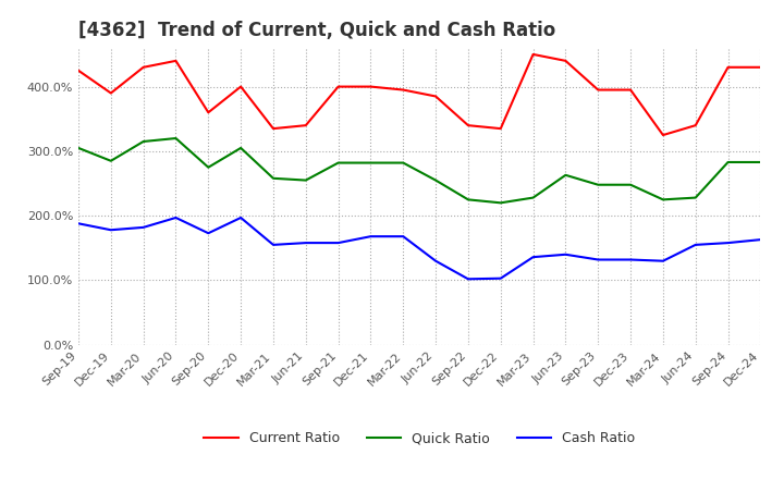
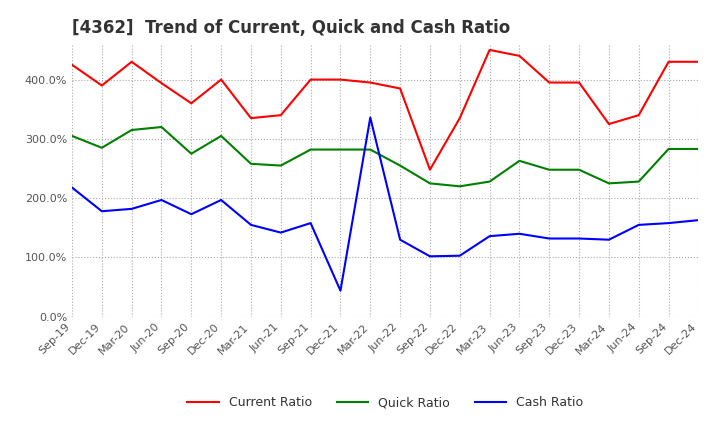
Cash Ratio/Sep-19: 188% -> 218%
Current Ratio/Jun-20: 440% -> 394%
Cash Ratio/Jun-21: 158% -> 142%
Cash Ratio/Dec-21: 168% -> 44%
Cash Ratio/Mar-22: 168% -> 336%
Current Ratio/Sep-22: 340% -> 248%
